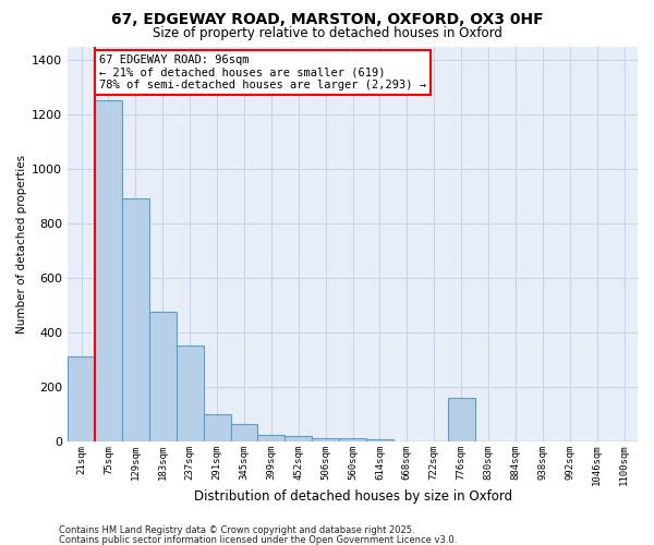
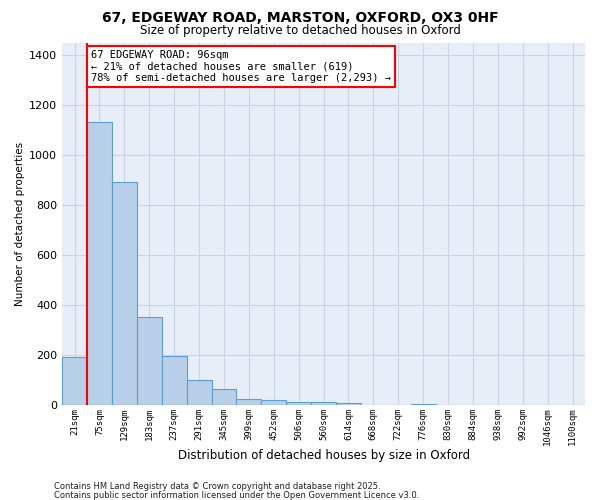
21sqm: 310 -> 190
75sqm: 1250 -> 1130
183sqm: 475 -> 350
237sqm: 350 -> 195
776sqm: 160 -> 5
